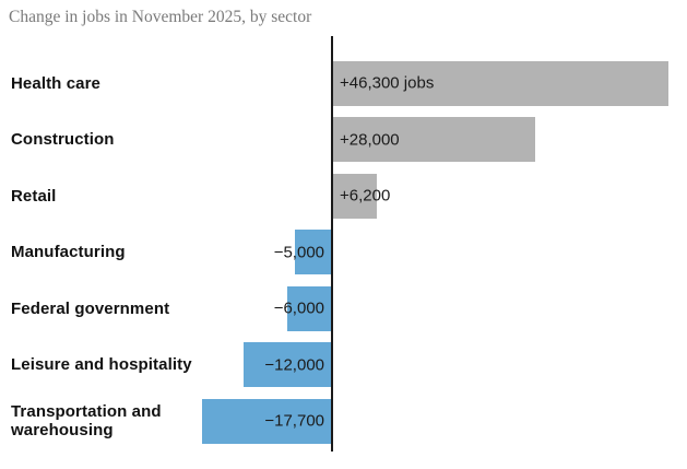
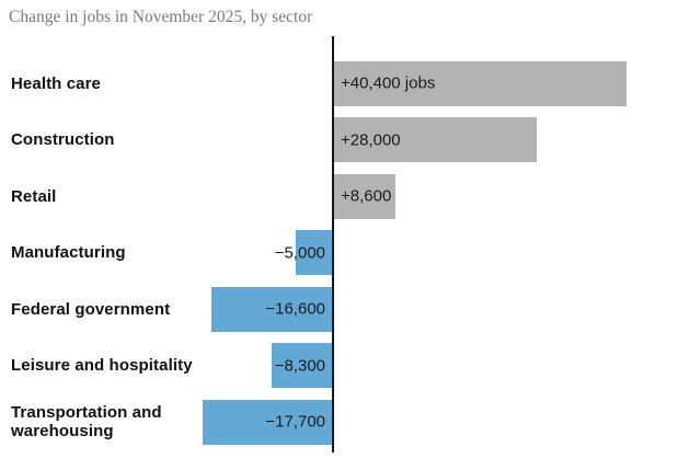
Health care: +46,300 -> +40,400
Retail: +6,200 -> +8,600
Federal government: −6,000 -> −16,600
Leisure and hospitality: −12,000 -> −8,300
